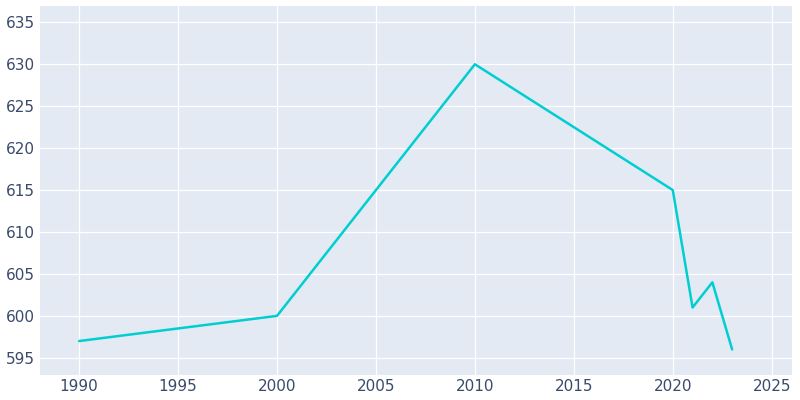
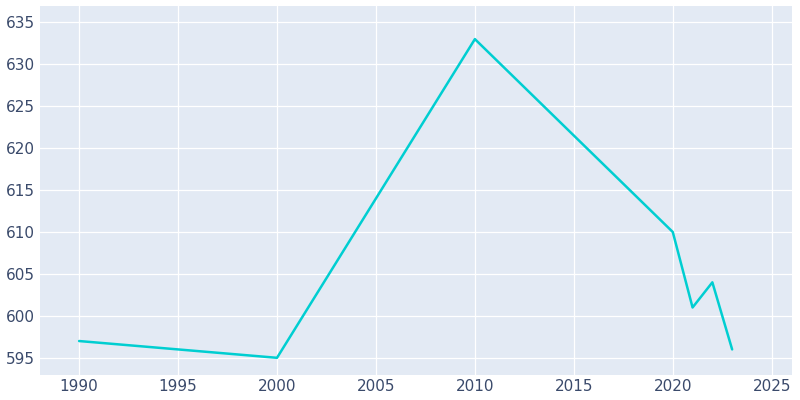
2000: 600 -> 595
2010: 630 -> 633
2020: 615 -> 610
